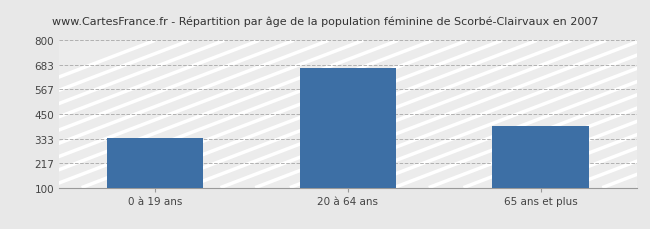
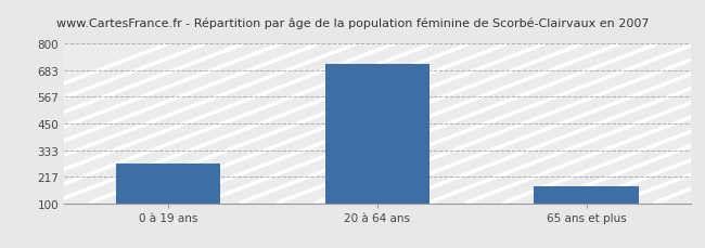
0 à 19 ans: 335 -> 275
20 à 64 ans: 670 -> 710
65 ans et plus: 395 -> 175
